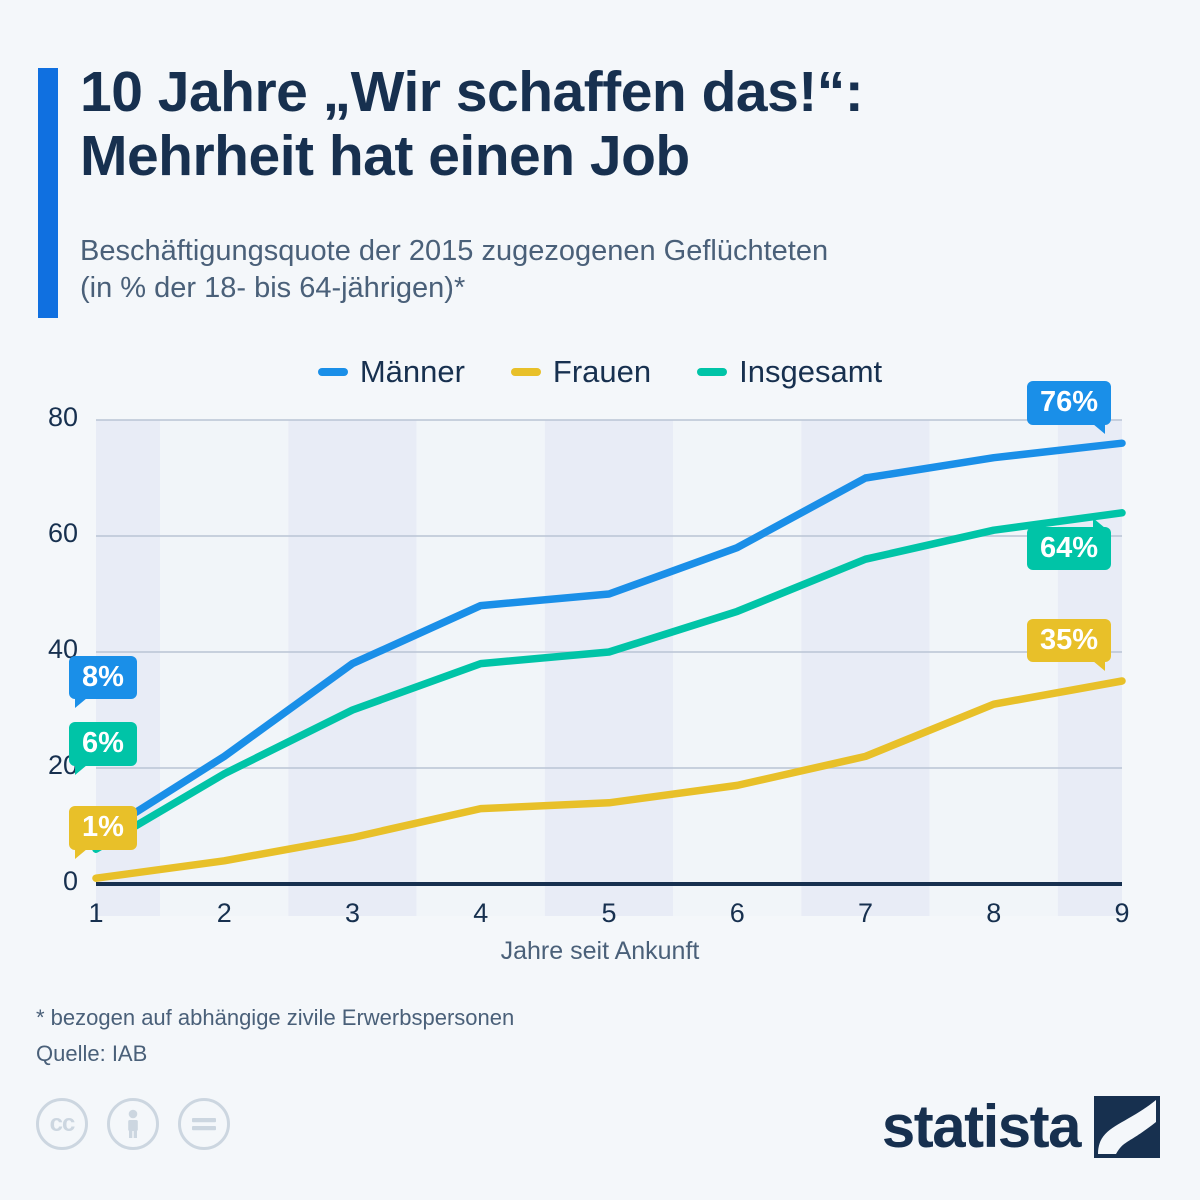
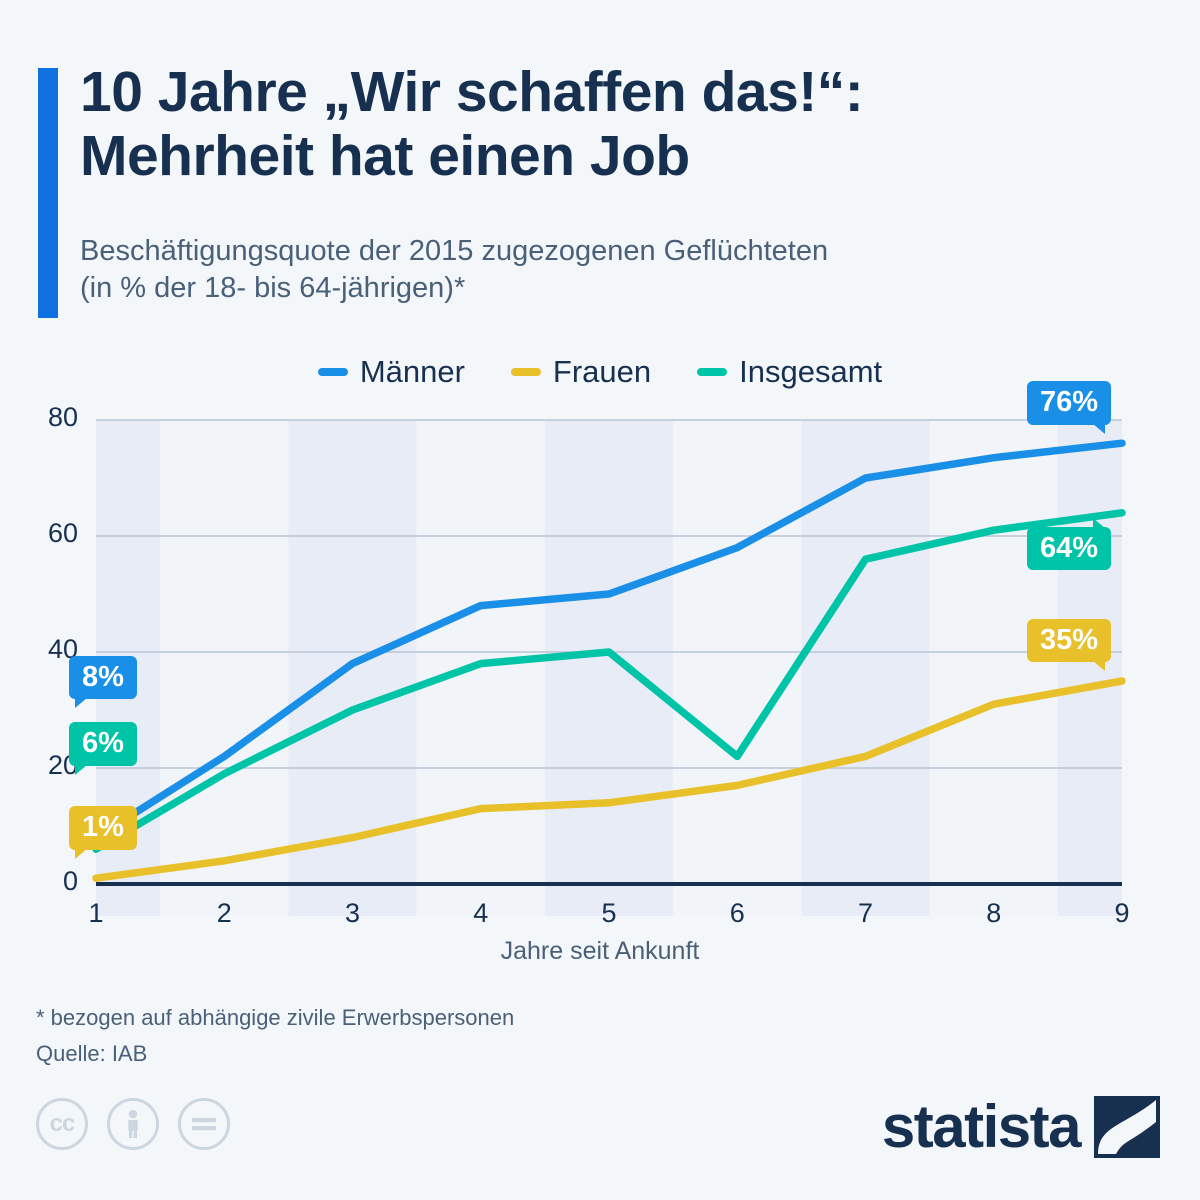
Insgesamt/6: 47 -> 22
